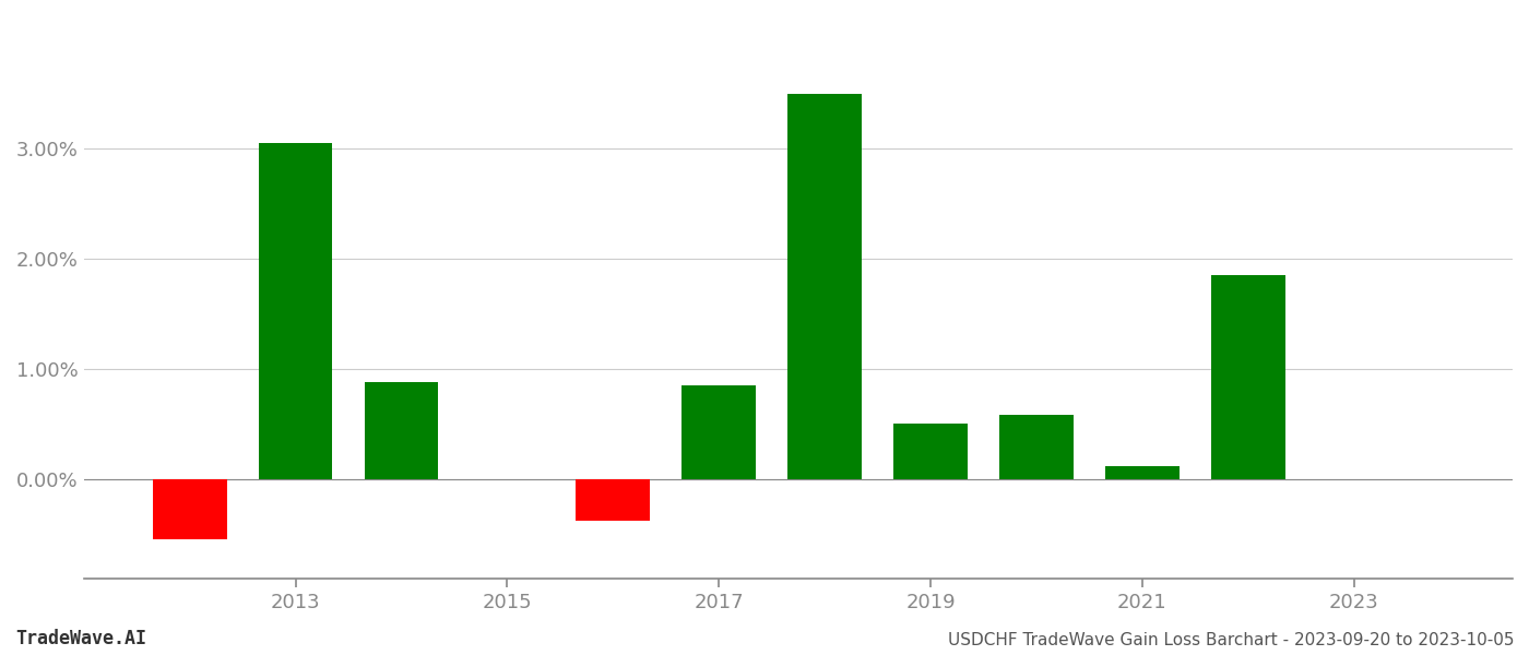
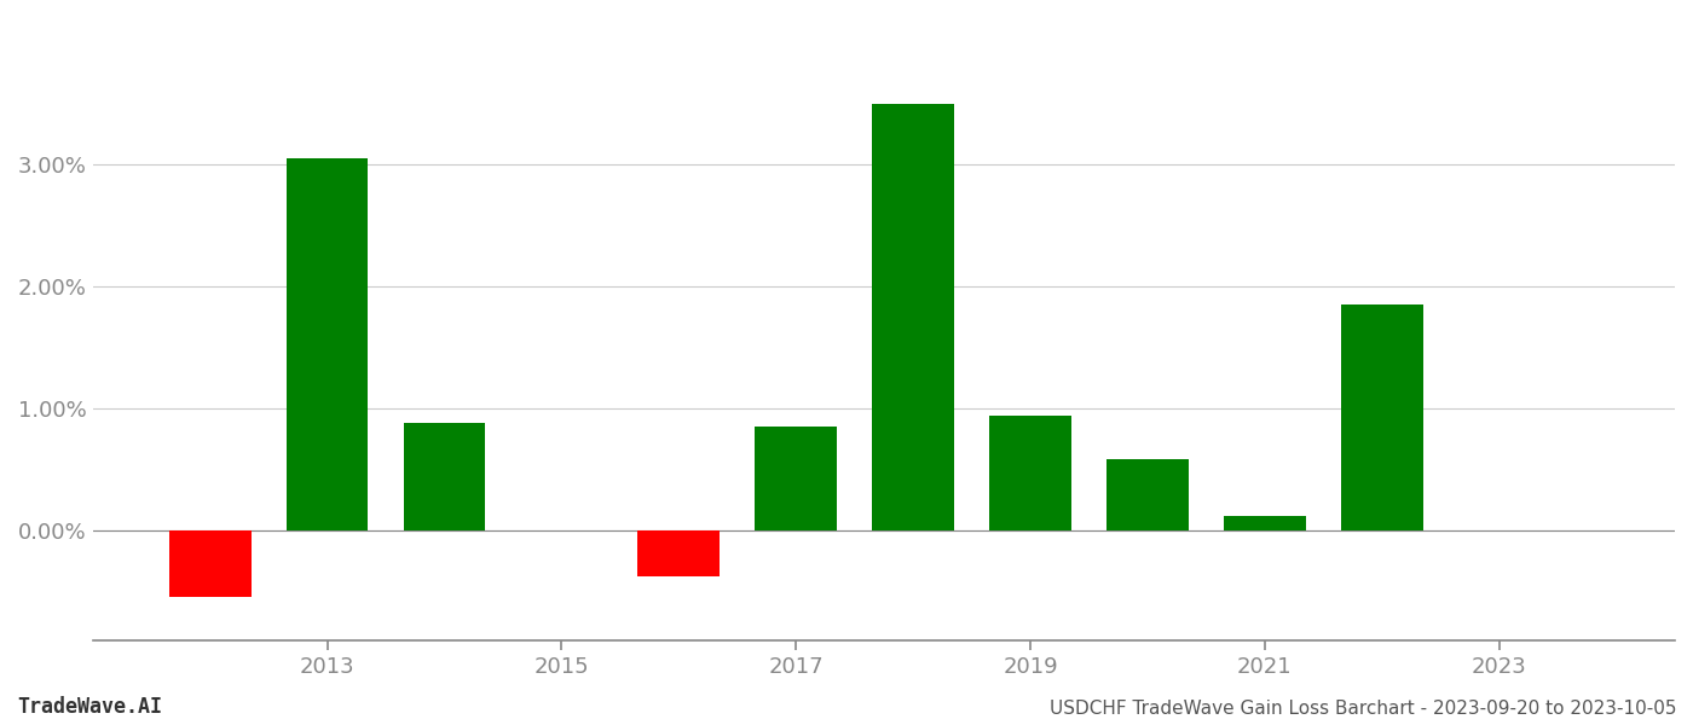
2019: 0.50% -> 0.94%
